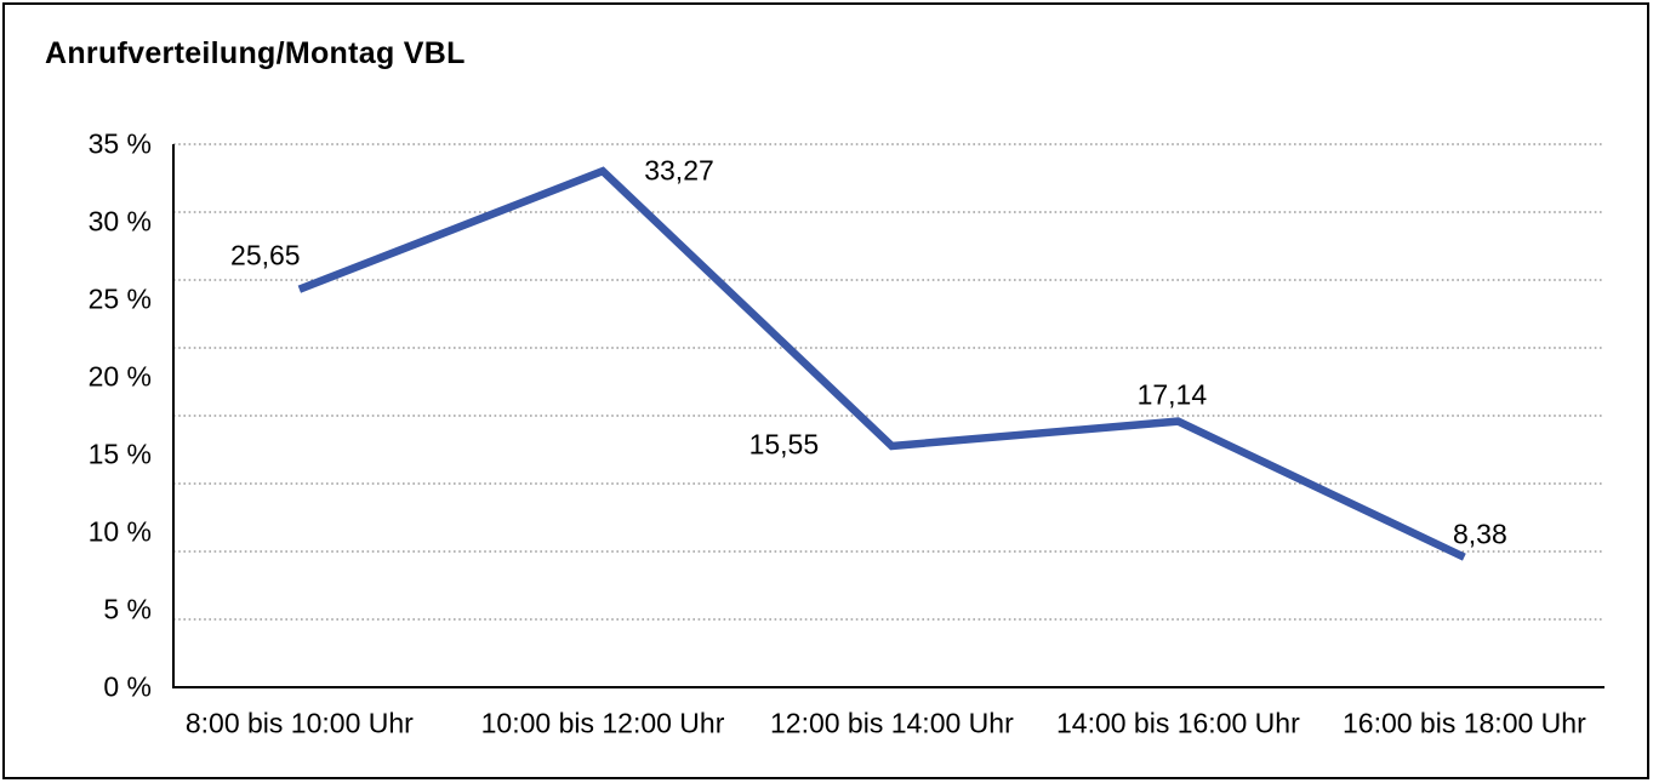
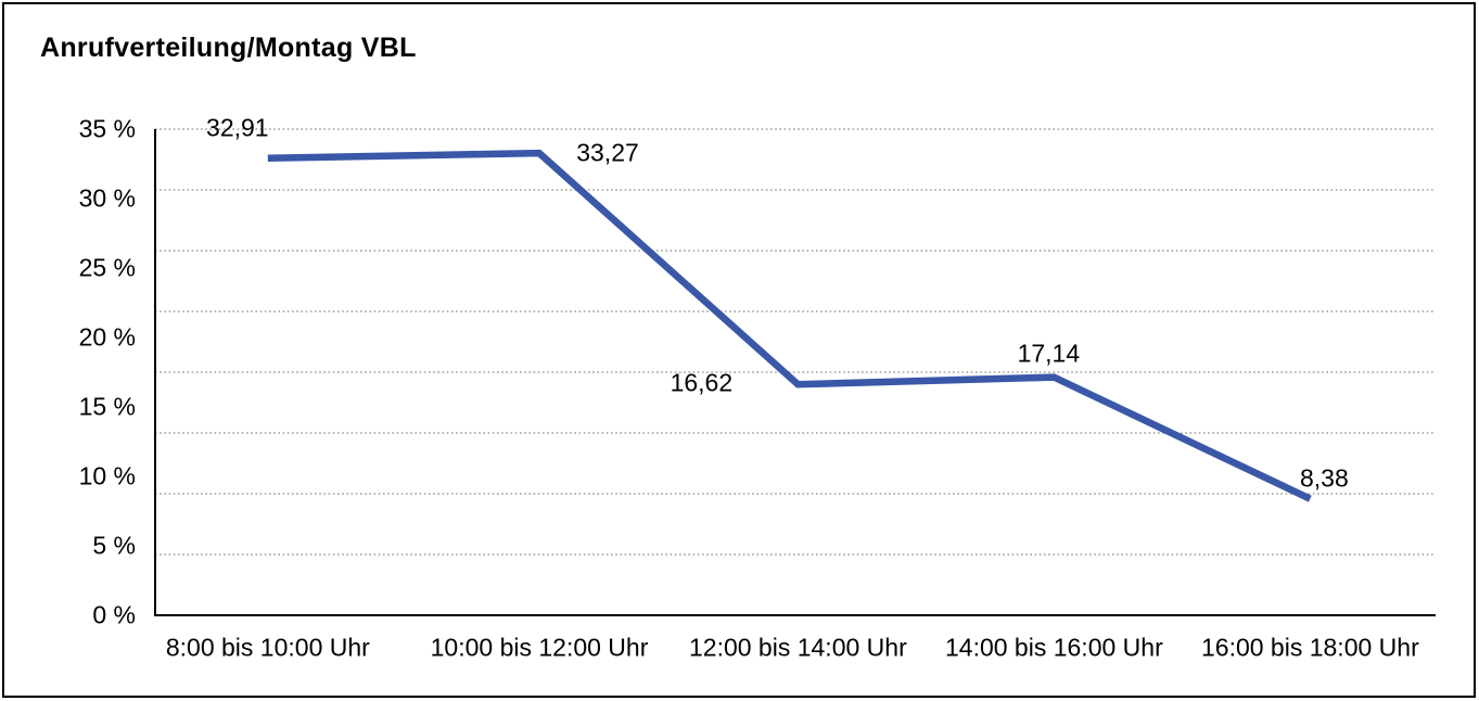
8:00 bis 10:00 Uhr: 25,65 -> 32,91
12:00 bis 14:00 Uhr: 15,55 -> 16,62
